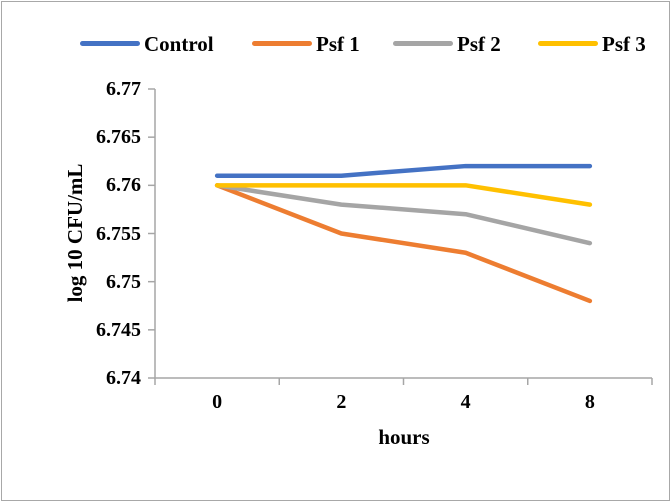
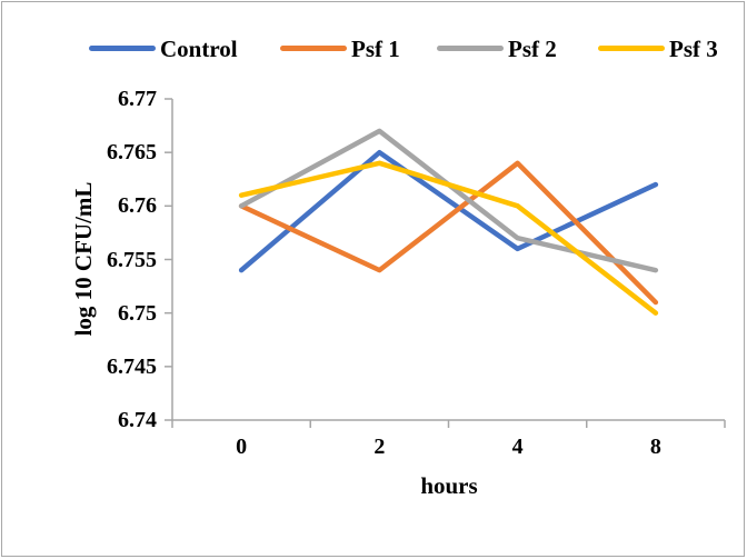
Control/0: 6.761 -> 6.754
Psf 3/0: 6.760 -> 6.761
Control/2: 6.761 -> 6.765
Psf 1/2: 6.755 -> 6.754
Psf 2/2: 6.758 -> 6.767
Psf 3/2: 6.760 -> 6.764
Control/4: 6.762 -> 6.756
Psf 1/4: 6.753 -> 6.764
Psf 1/8: 6.748 -> 6.751
Psf 3/8: 6.758 -> 6.750
